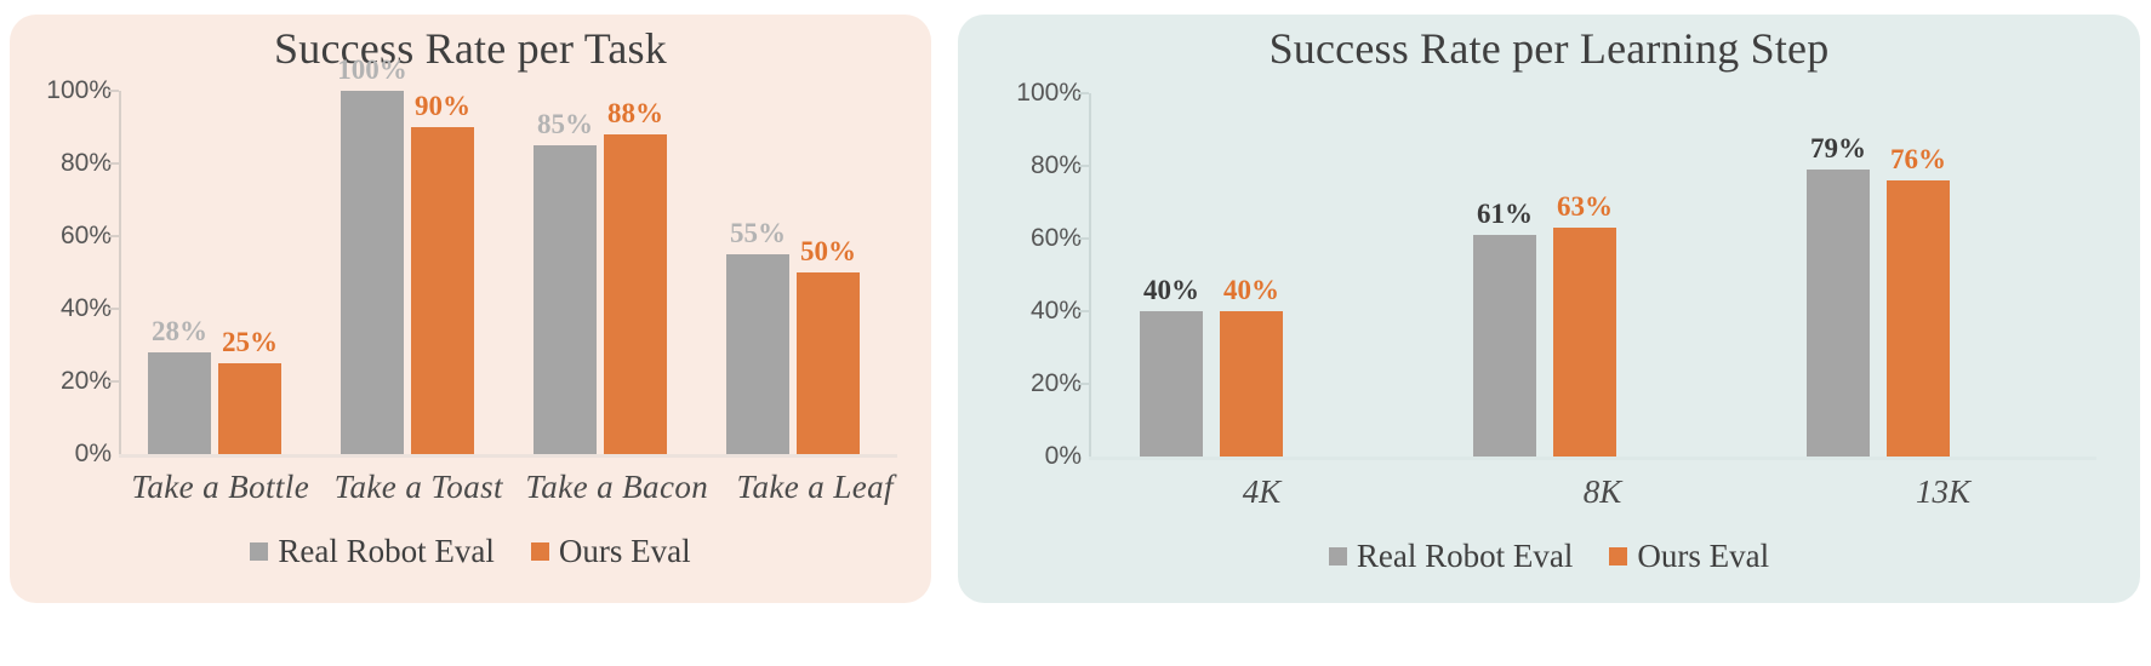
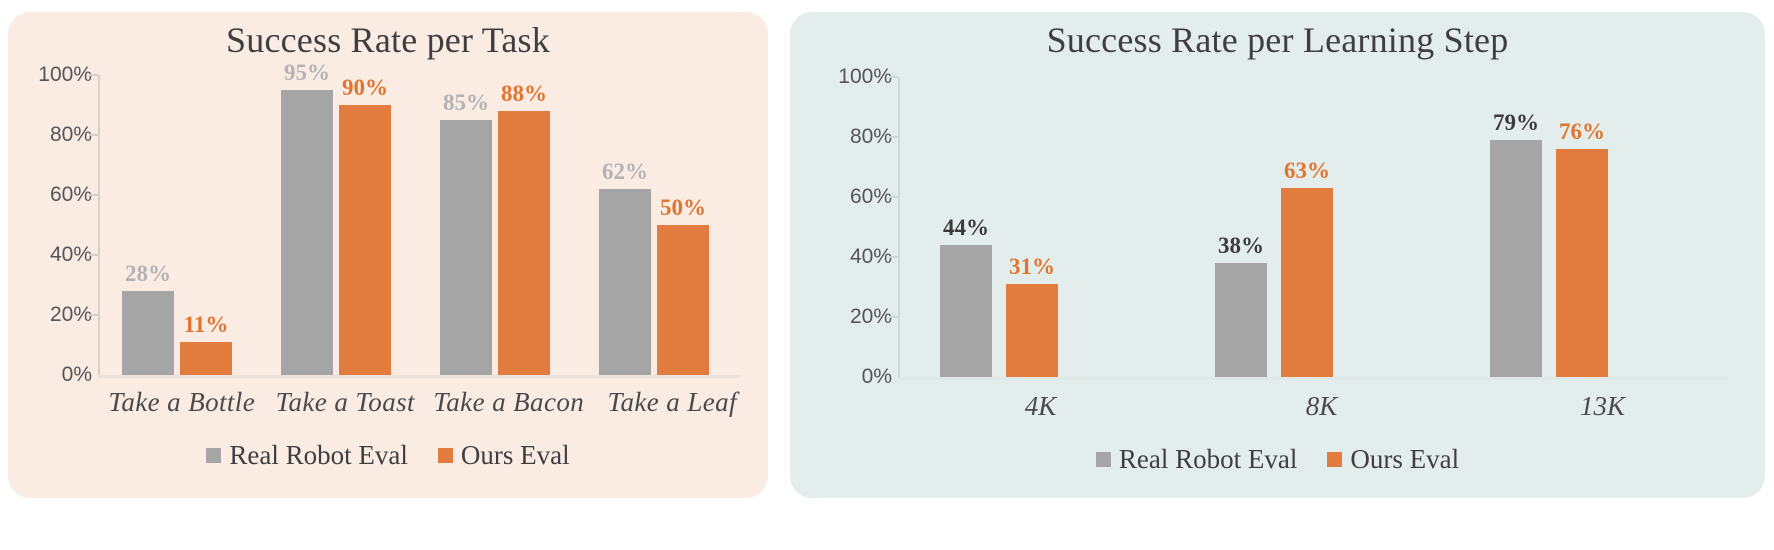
Success Rate per Task/Ours Eval/Take a Bottle: 25% -> 11%
Success Rate per Task/Real Robot Eval/Take a Toast: 100% -> 95%
Success Rate per Task/Real Robot Eval/Take a Leaf: 55% -> 62%
Success Rate per Learning Step/Real Robot Eval/4K: 40% -> 44%
Success Rate per Learning Step/Ours Eval/4K: 40% -> 31%
Success Rate per Learning Step/Real Robot Eval/8K: 61% -> 38%
